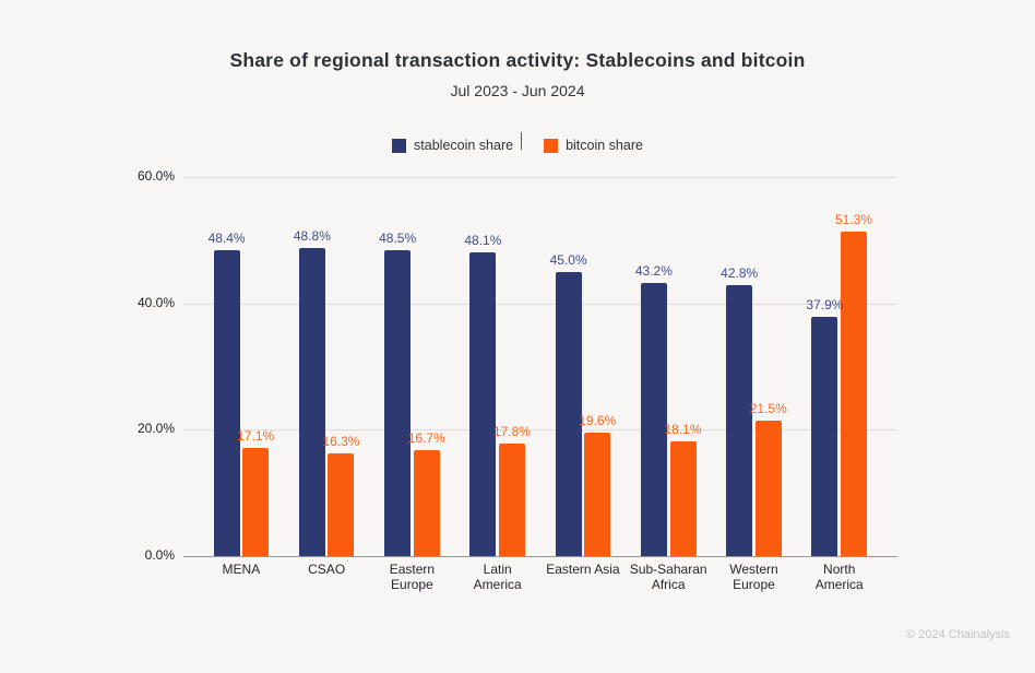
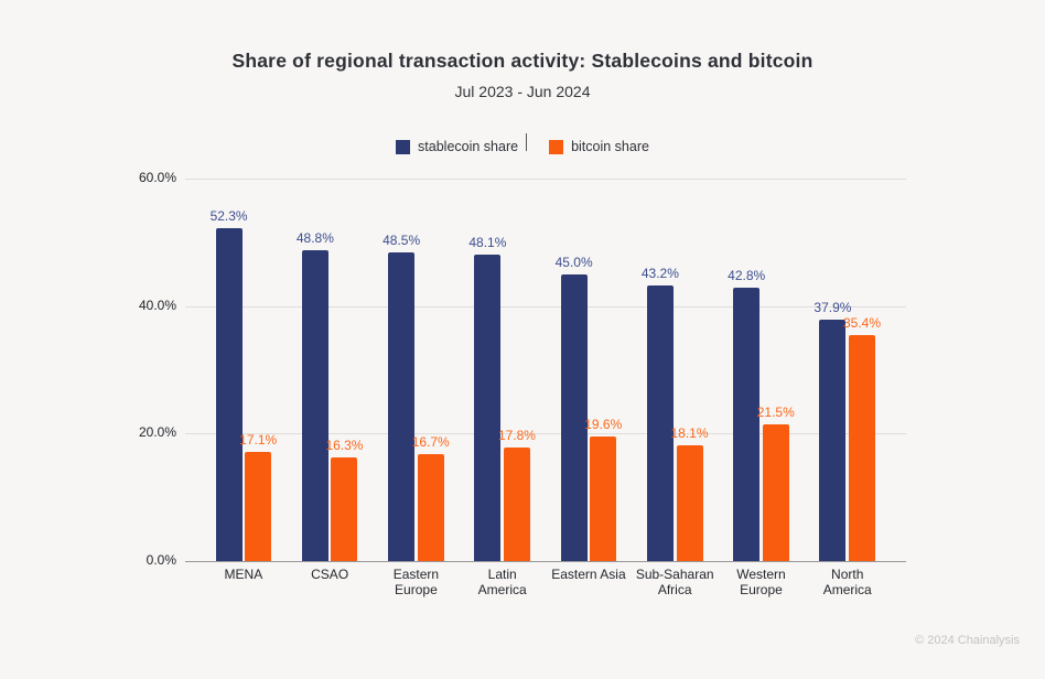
stablecoin share/MENA: 48.4% -> 52.3%
bitcoin share/North America: 51.3% -> 35.4%
